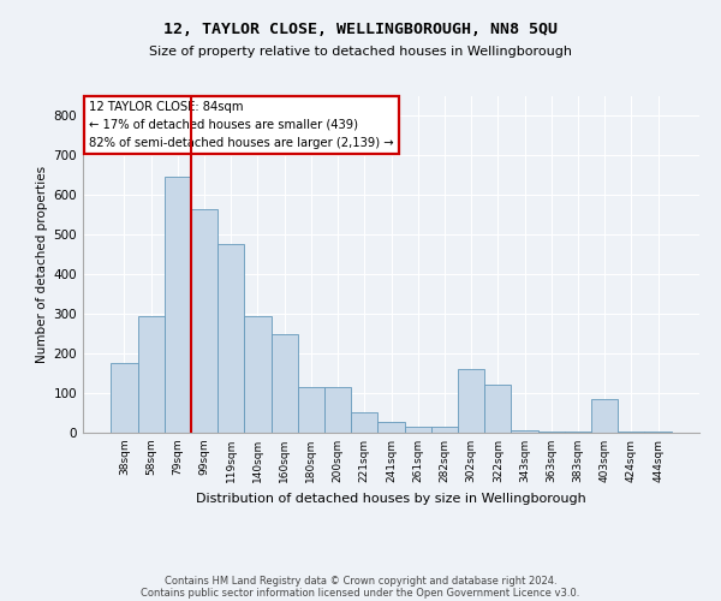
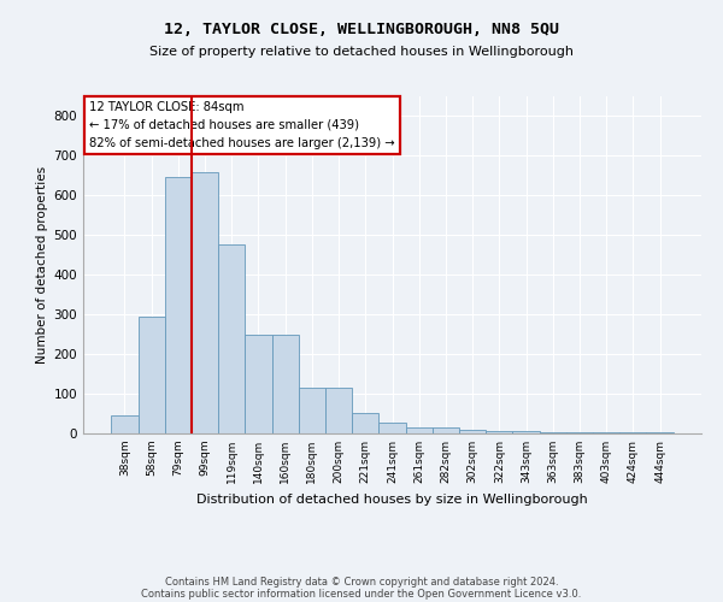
38sqm: 175 -> 46
99sqm: 565 -> 660
140sqm: 295 -> 248
302sqm: 160 -> 10
322sqm: 120 -> 6
403sqm: 85 -> 4
